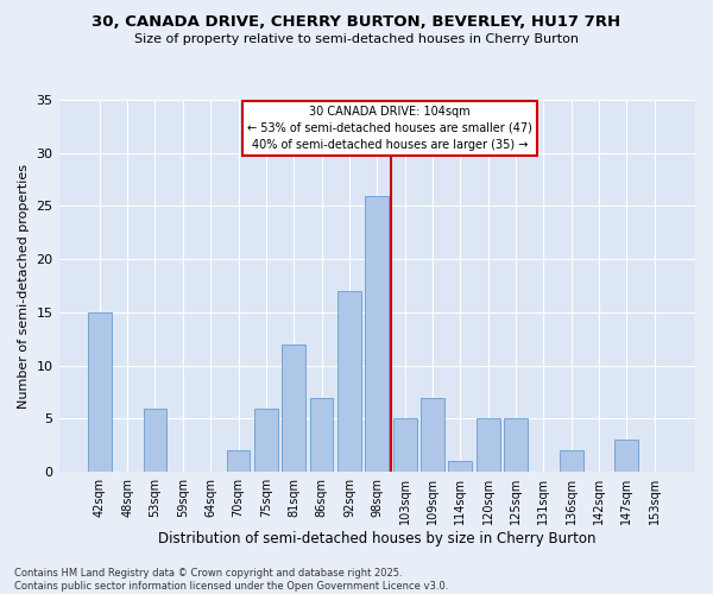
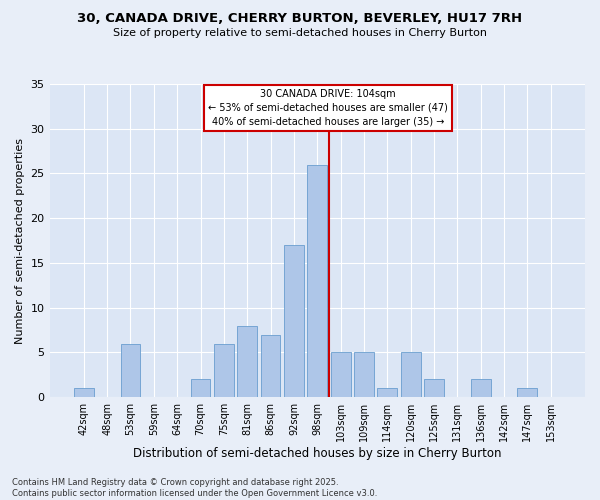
42sqm: 15 -> 1
81sqm: 12 -> 8
109sqm: 7 -> 5
125sqm: 5 -> 2
147sqm: 3 -> 1
